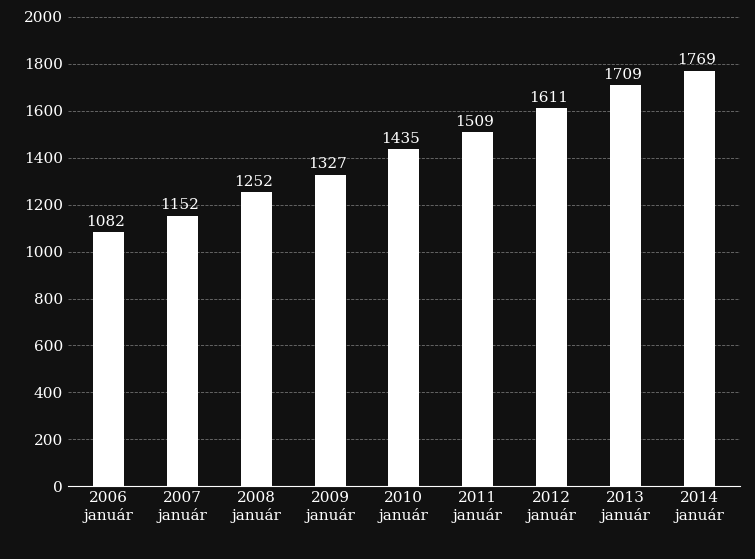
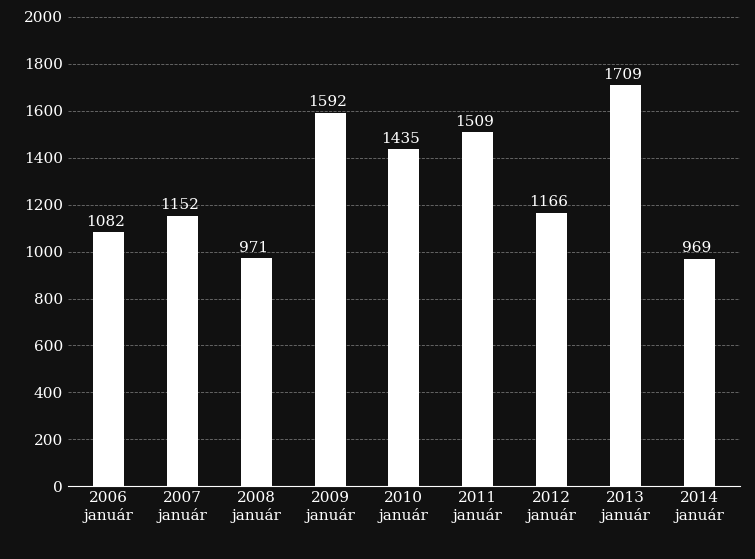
2008 január: 1252 -> 971
2009 január: 1327 -> 1592
2012 január: 1611 -> 1166
2014 január: 1769 -> 969
